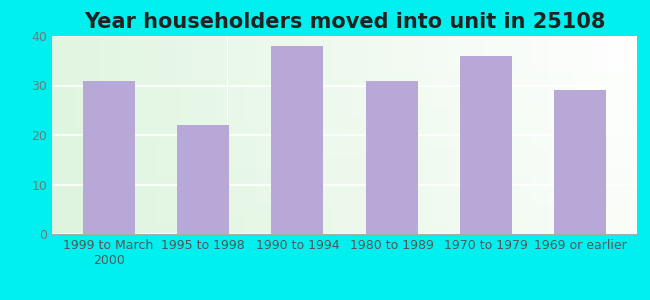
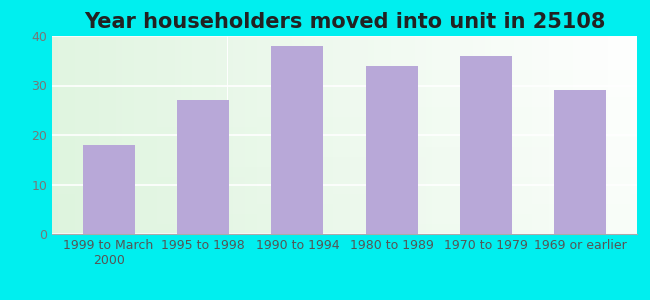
1999 to March 2000: 31 -> 18
1995 to 1998: 22 -> 27
1980 to 1989: 31 -> 34
